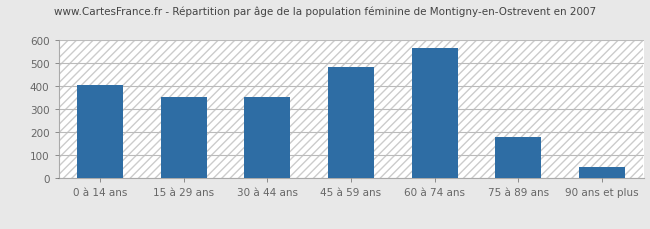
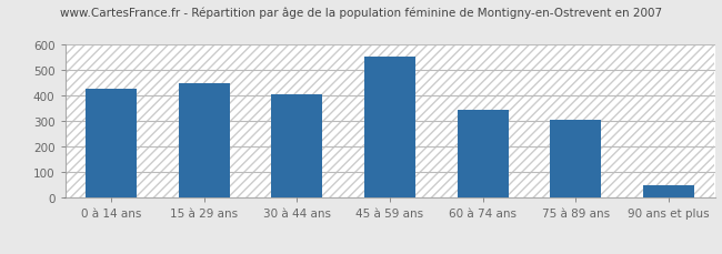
0 à 14 ans: 405 -> 428
15 à 29 ans: 355 -> 448
30 à 44 ans: 355 -> 408
45 à 59 ans: 485 -> 553
60 à 74 ans: 565 -> 345
75 à 89 ans: 180 -> 305
